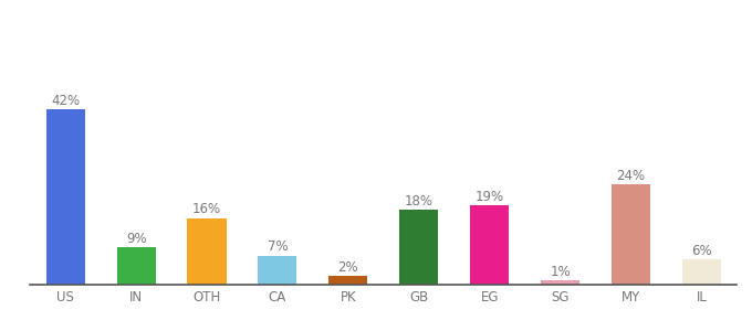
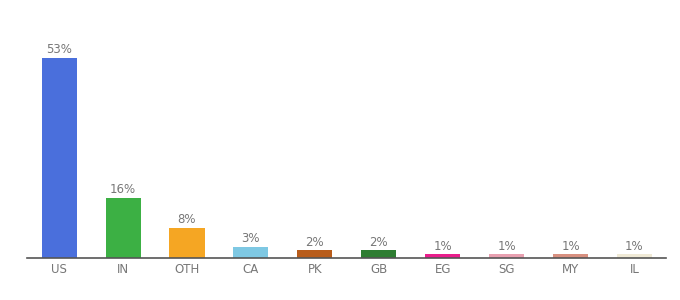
US: 42% -> 53%
IN: 9% -> 16%
OTH: 16% -> 8%
CA: 7% -> 3%
GB: 18% -> 2%
EG: 19% -> 1%
MY: 24% -> 1%
IL: 6% -> 1%
